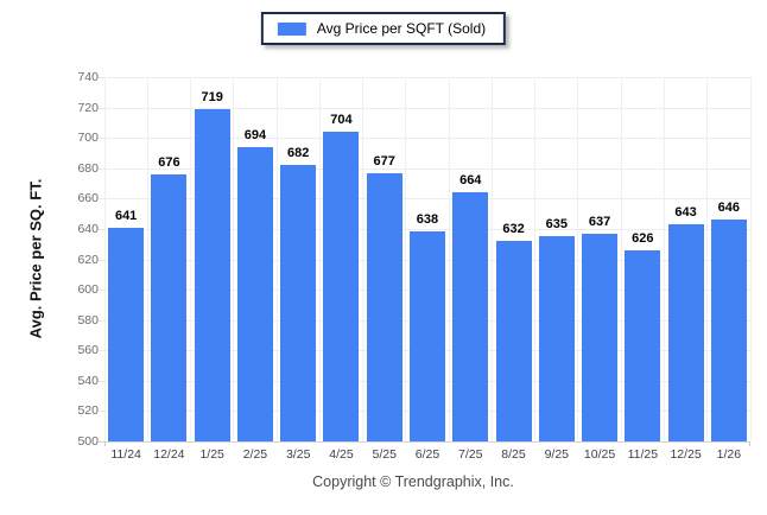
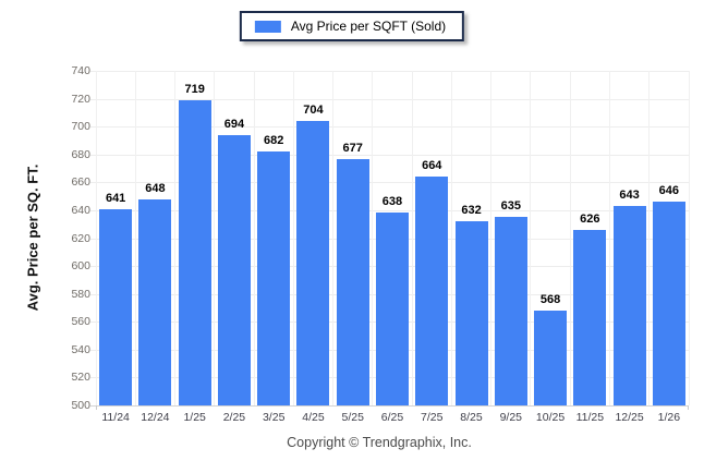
12/24: 676 -> 648
10/25: 637 -> 568
